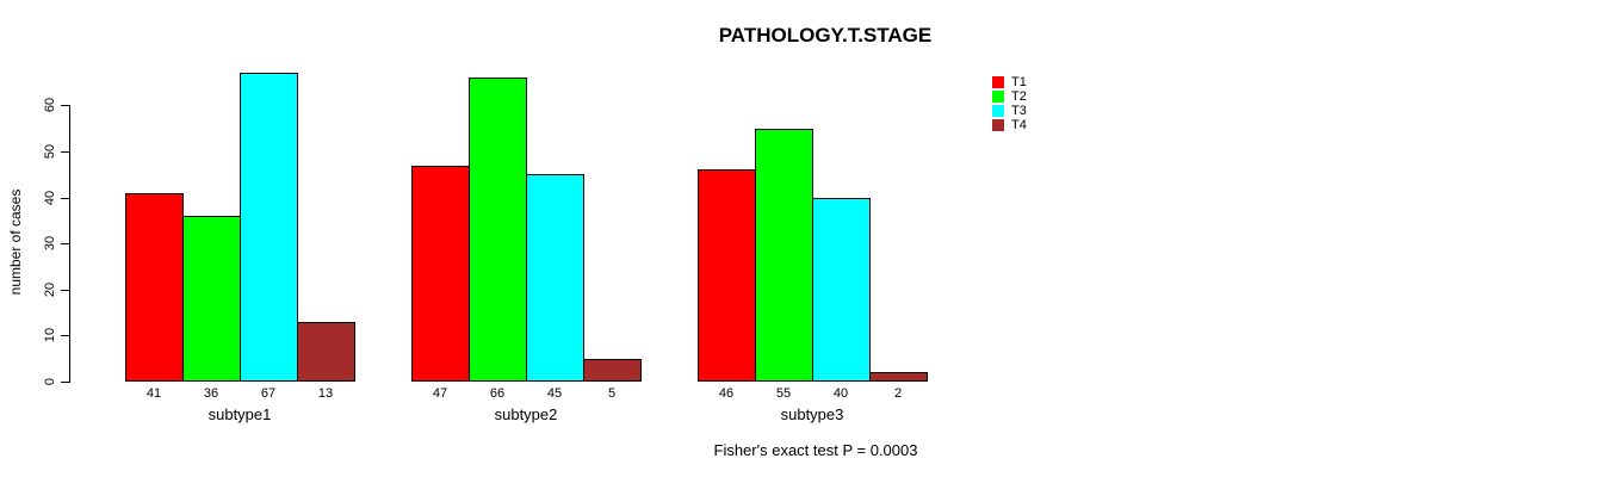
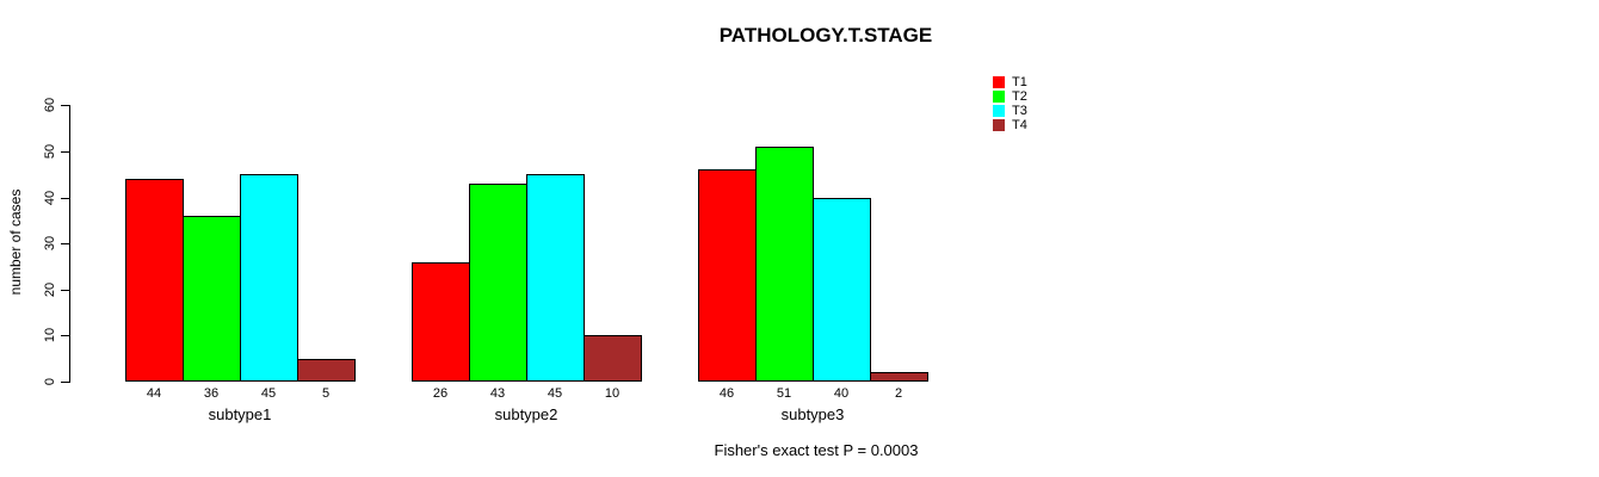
T1/subtype1: 41 -> 44
T3/subtype1: 67 -> 45
T4/subtype1: 13 -> 5
T1/subtype2: 47 -> 26
T2/subtype2: 66 -> 43
T4/subtype2: 5 -> 10
T2/subtype3: 55 -> 51
